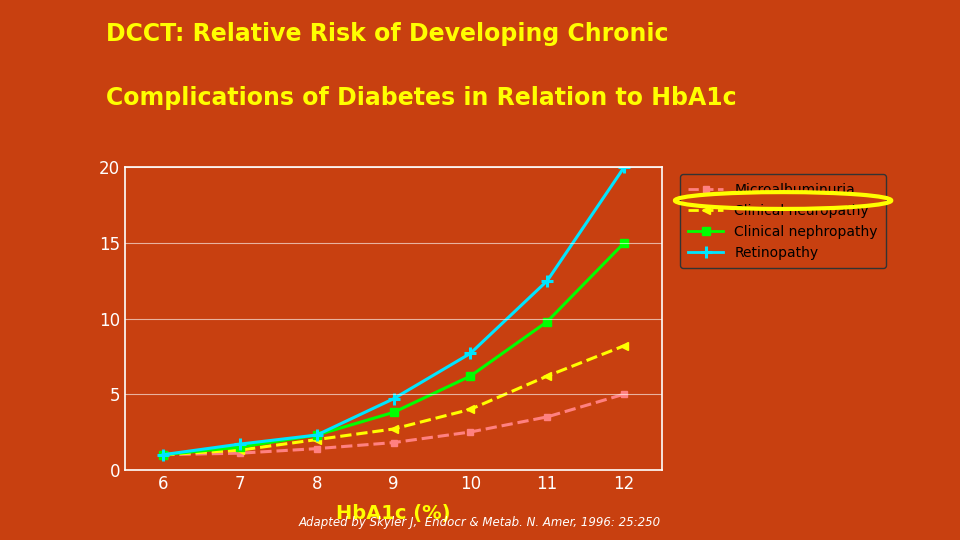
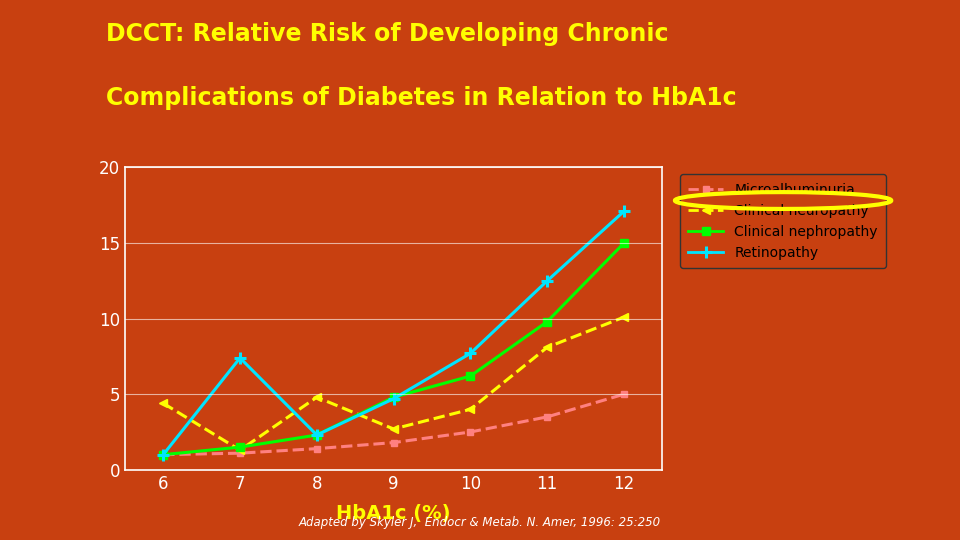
Clinical neuropathy/6: 1.0 -> 4.4
Retinopathy/7: 1.7 -> 7.4
Clinical neuropathy/8: 2.0 -> 4.8
Clinical nephropathy/9: 3.8 -> 4.8
Clinical neuropathy/11: 6.2 -> 8.1
Clinical neuropathy/12: 8.2 -> 10.1
Retinopathy/12: 20.0 -> 17.1
